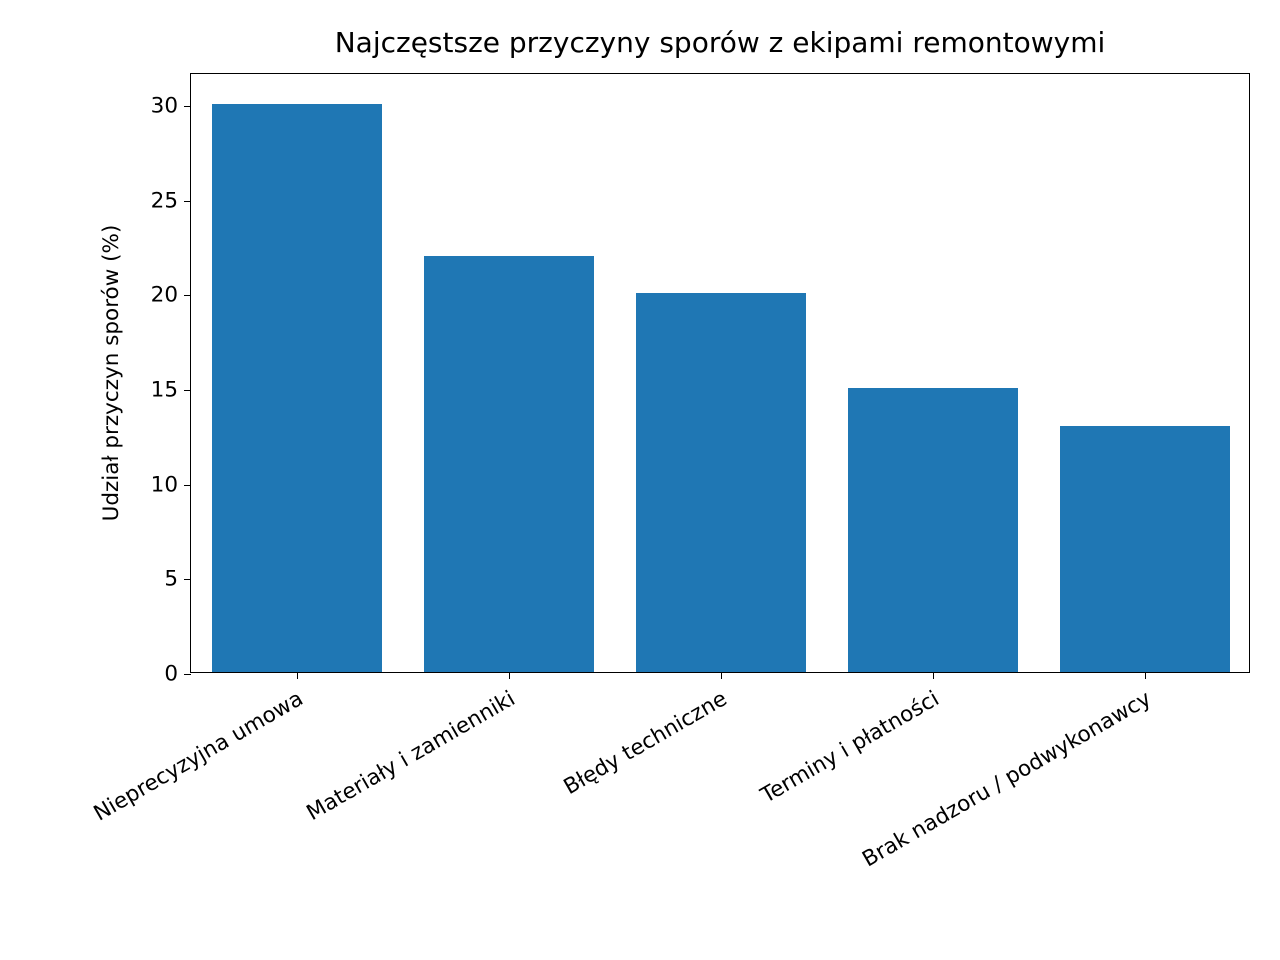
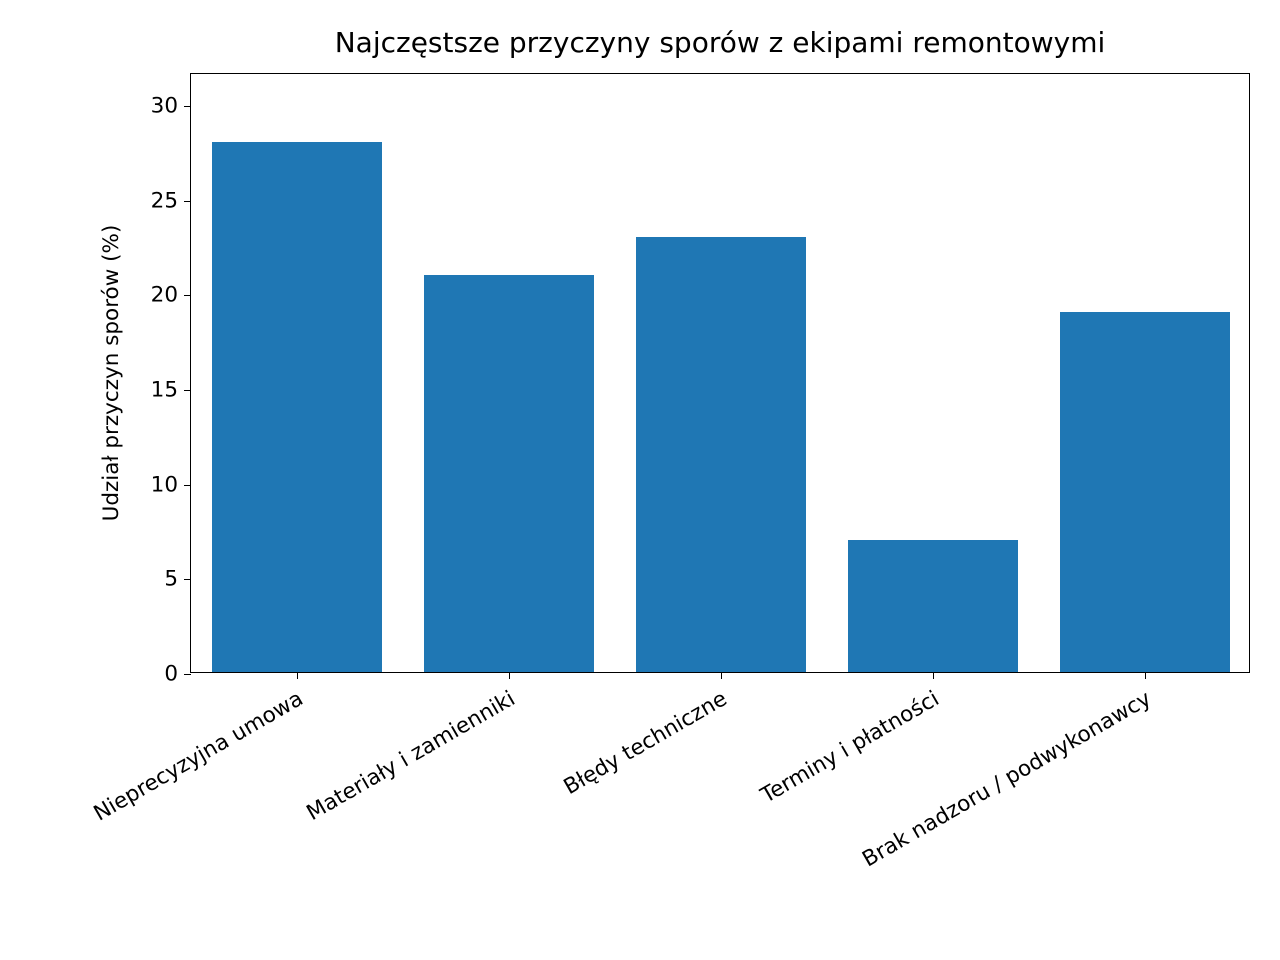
Nieprecyzyjna umowa: 30 -> 28
Materiały i zamienniki: 22 -> 21
Błędy techniczne: 20 -> 23
Terminy i płatności: 15 -> 7
Brak nadzoru / podwykonawcy: 13 -> 19
